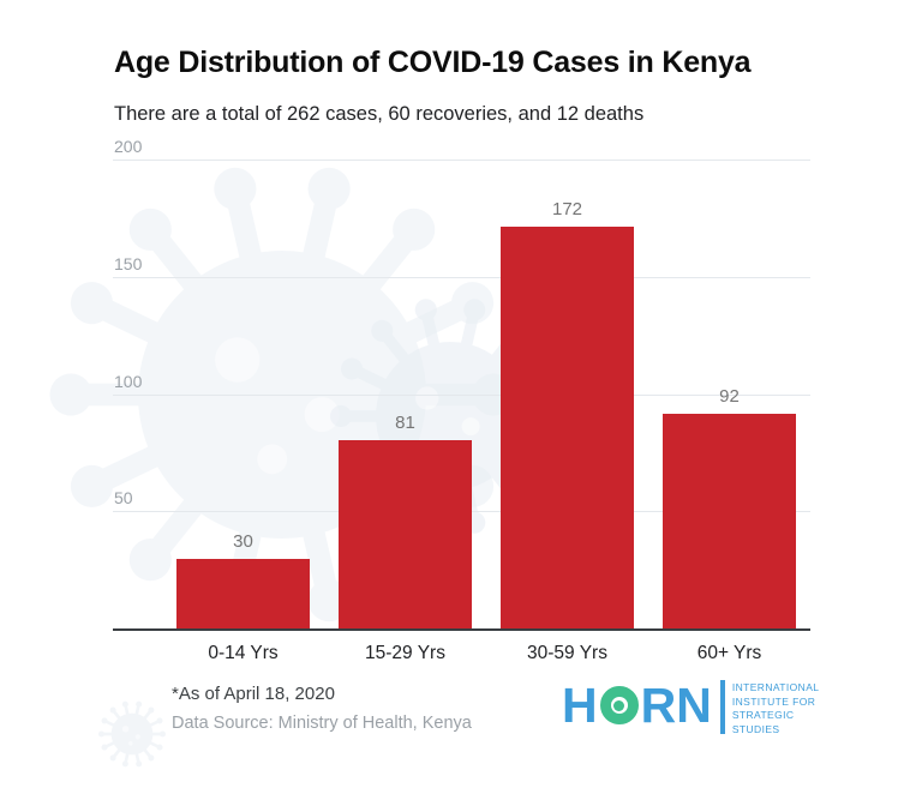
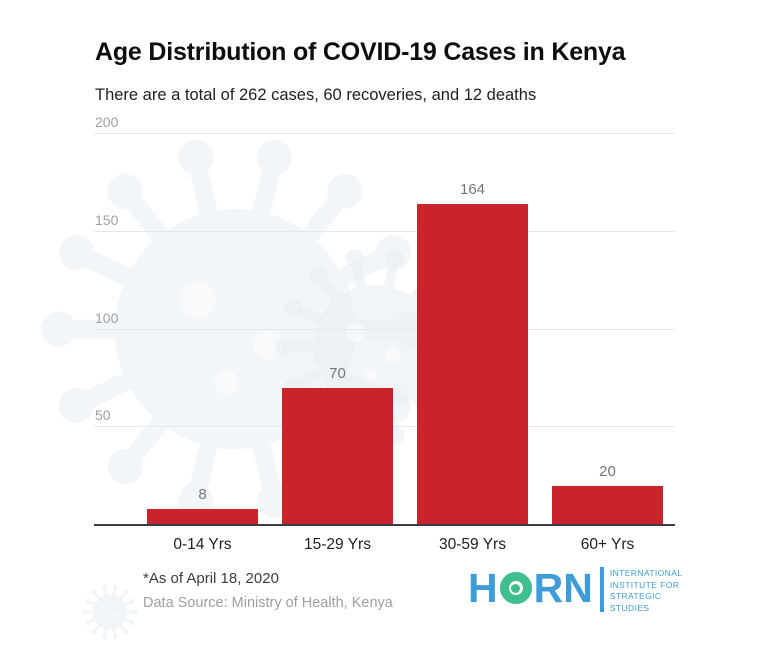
0-14 Yrs: 30 -> 8
15-29 Yrs: 81 -> 70
30-59 Yrs: 172 -> 164
60+ Yrs: 92 -> 20
